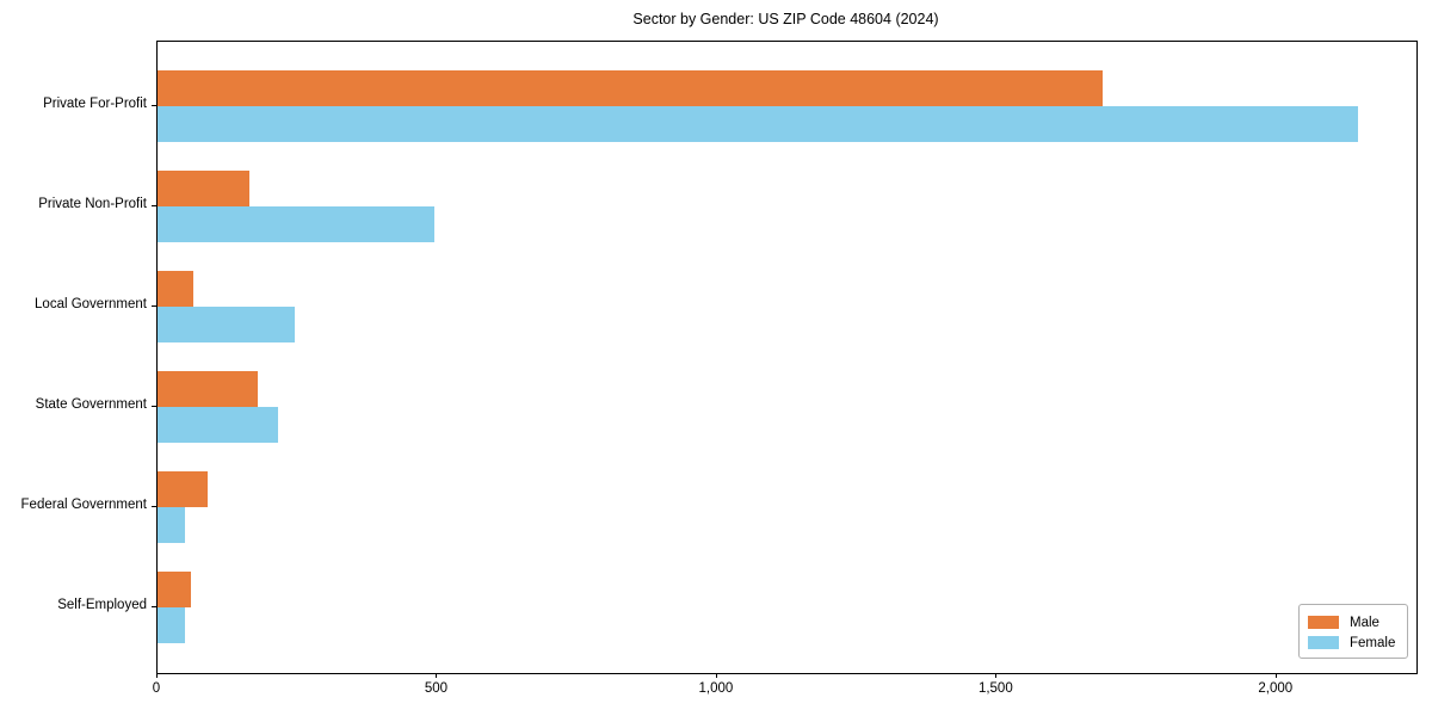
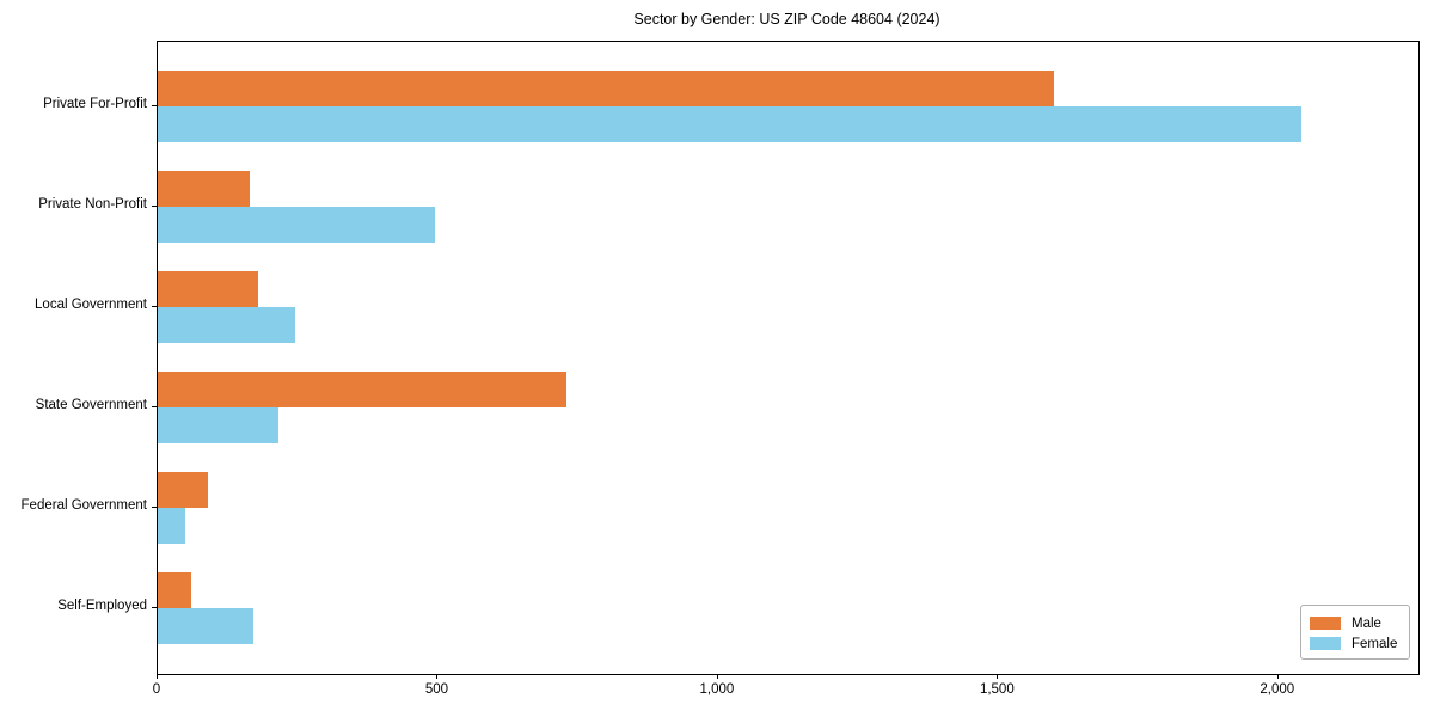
Male/Private For-Profit: 1690 -> 1600
Female/Private For-Profit: 2140 -> 2040
Male/Local Government: 60 -> 180
Male/State Government: 180 -> 730
Female/Self-Employed: 50 -> 170
